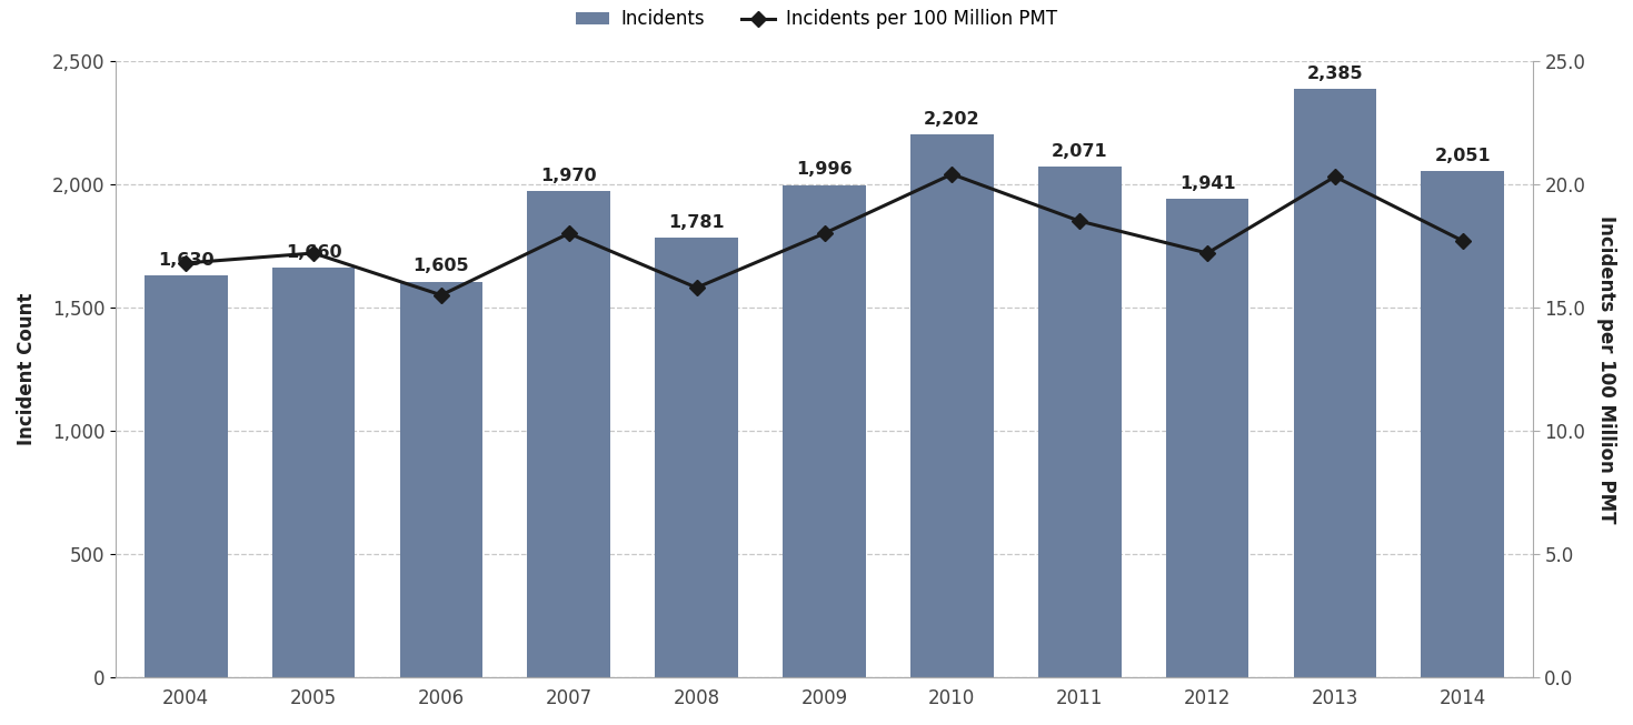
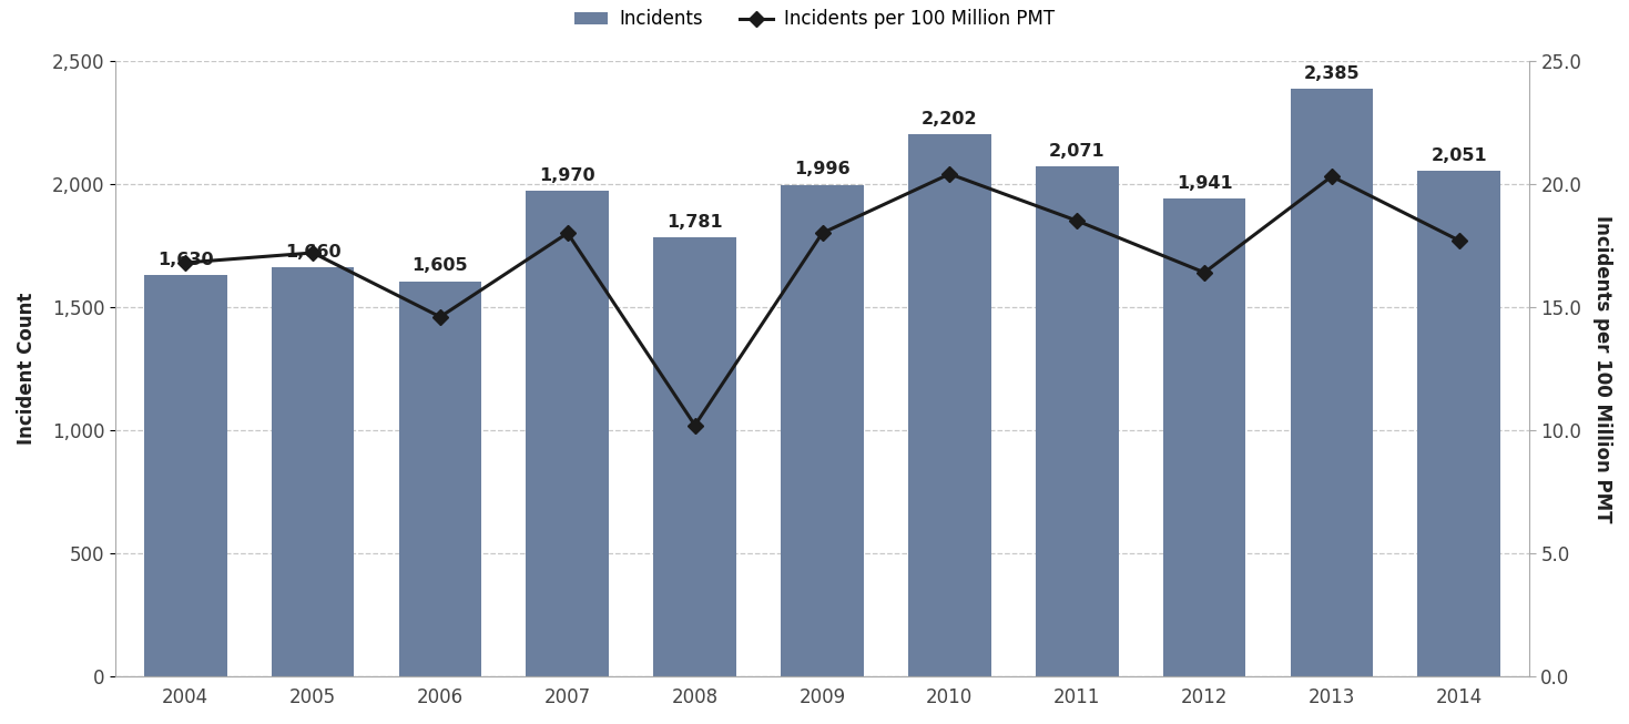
Incidents per 100 Million PMT/2006: 15.5 -> 14.6
Incidents per 100 Million PMT/2008: 15.8 -> 10.2
Incidents per 100 Million PMT/2012: 17.2 -> 16.4
